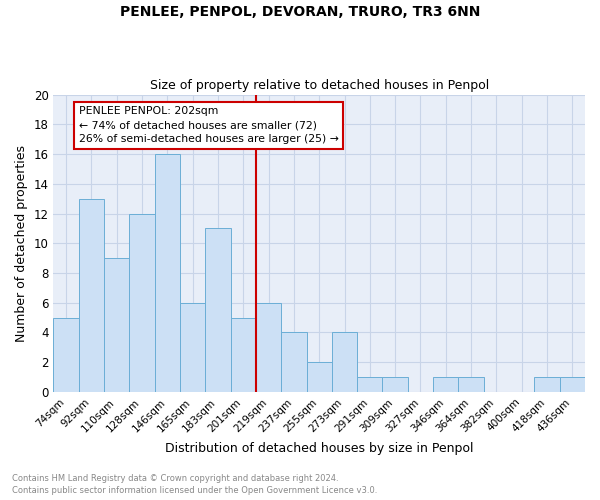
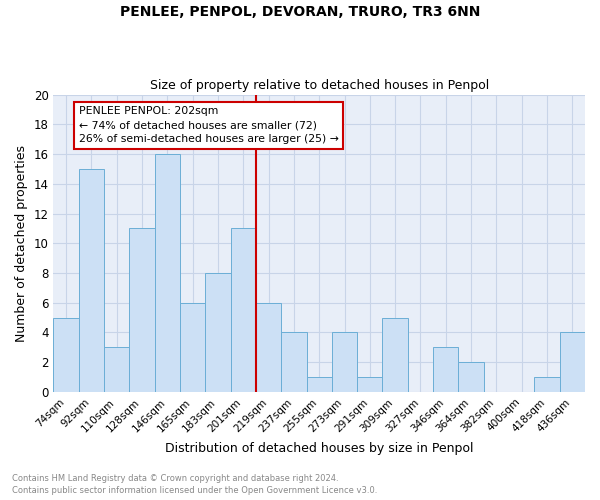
92sqm: 13 -> 15
110sqm: 9 -> 3
128sqm: 12 -> 11
183sqm: 11 -> 8
201sqm: 5 -> 11
255sqm: 2 -> 1
309sqm: 1 -> 5
346sqm: 1 -> 3
364sqm: 1 -> 2
436sqm: 1 -> 4
